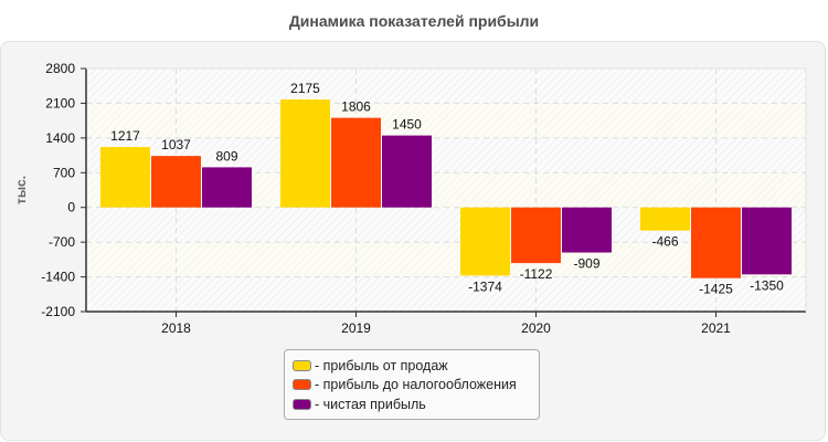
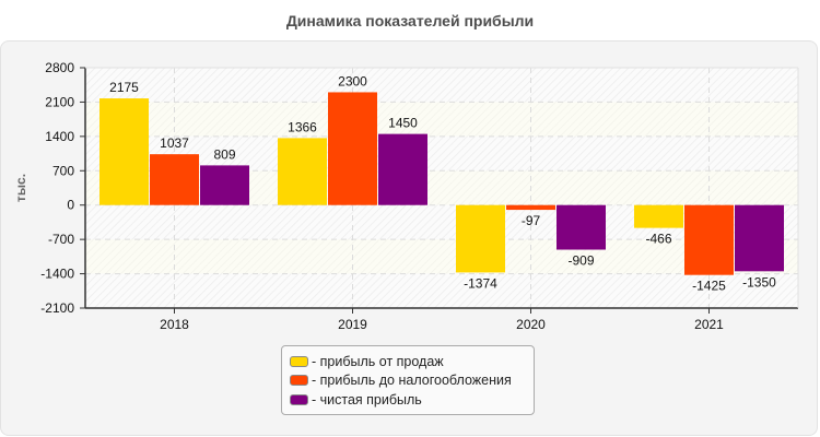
- прибыль от продаж/2018: 1217 -> 2175
- прибыль от продаж/2019: 2175 -> 1366
- прибыль до налогообложения/2019: 1806 -> 2300
- прибыль до налогообложения/2020: -1122 -> -97
